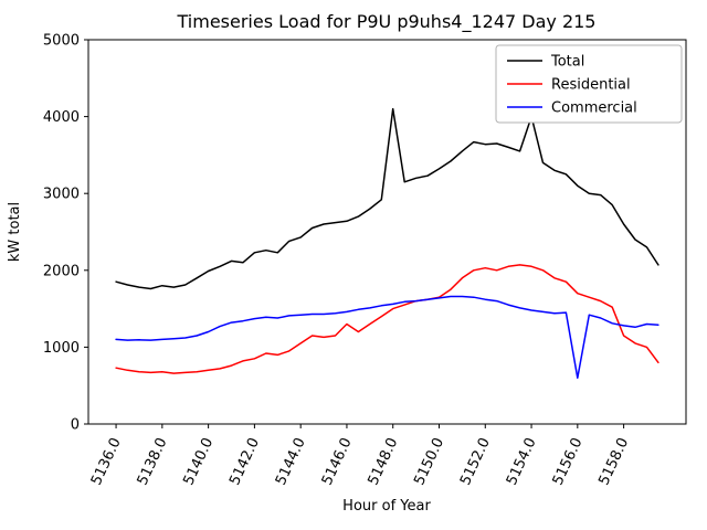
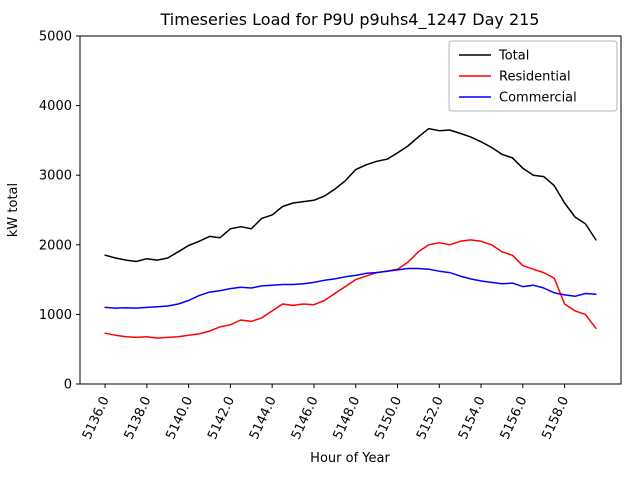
Residential/5146.0: 1300 -> 1100
Total/5148.0: 4100 -> 3100
Total/5154.0: 4000 -> 3500
Commercial/5156.0: 600 -> 1400
